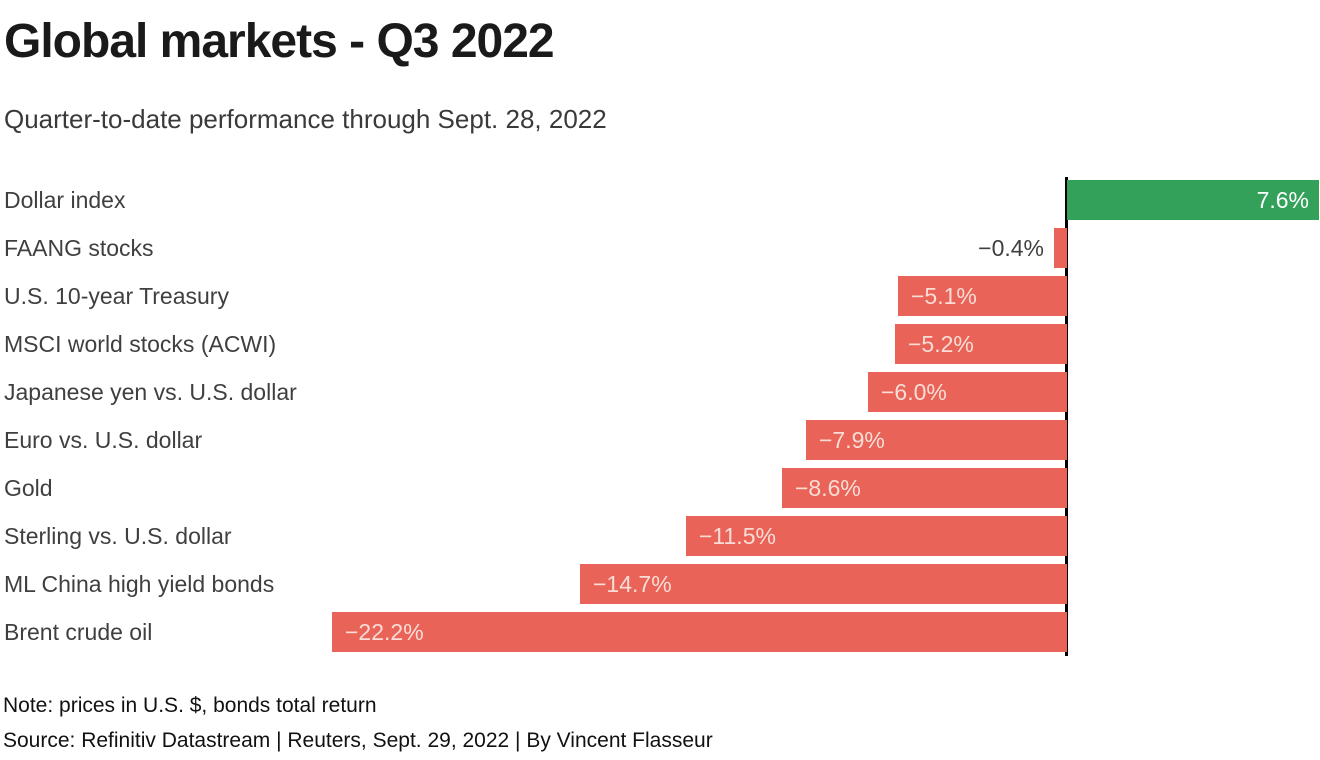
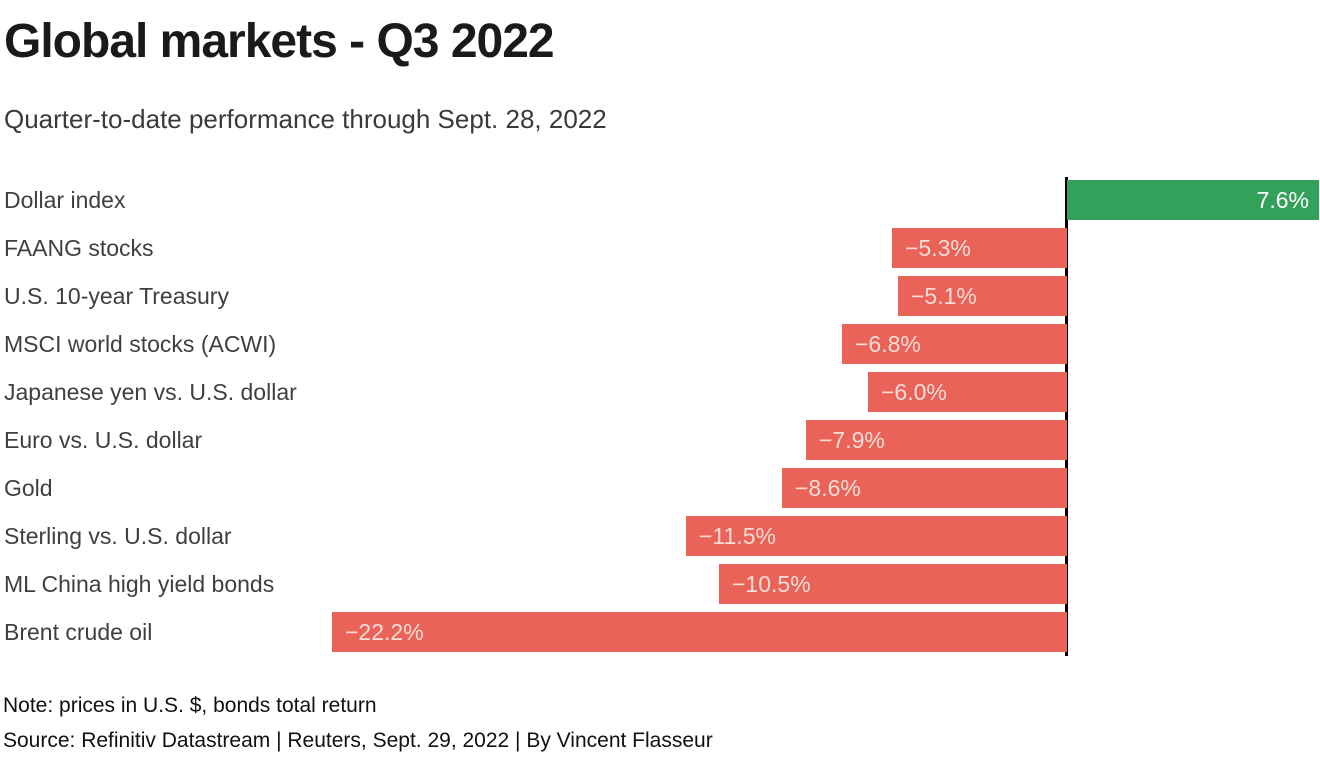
FAANG stocks: −0.4% -> −5.3%
MSCI world stocks (ACWI): −5.2% -> −6.8%
ML China high yield bonds: −14.7% -> −10.5%
